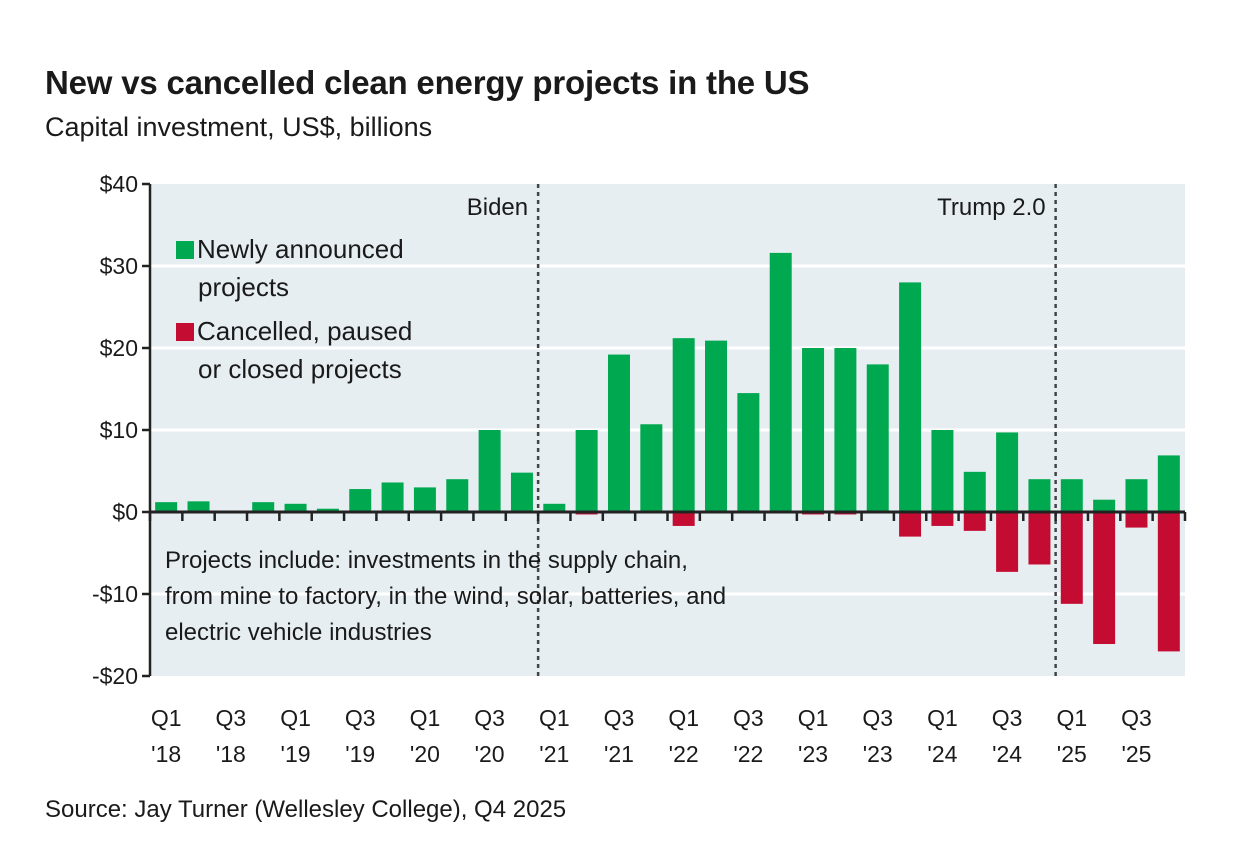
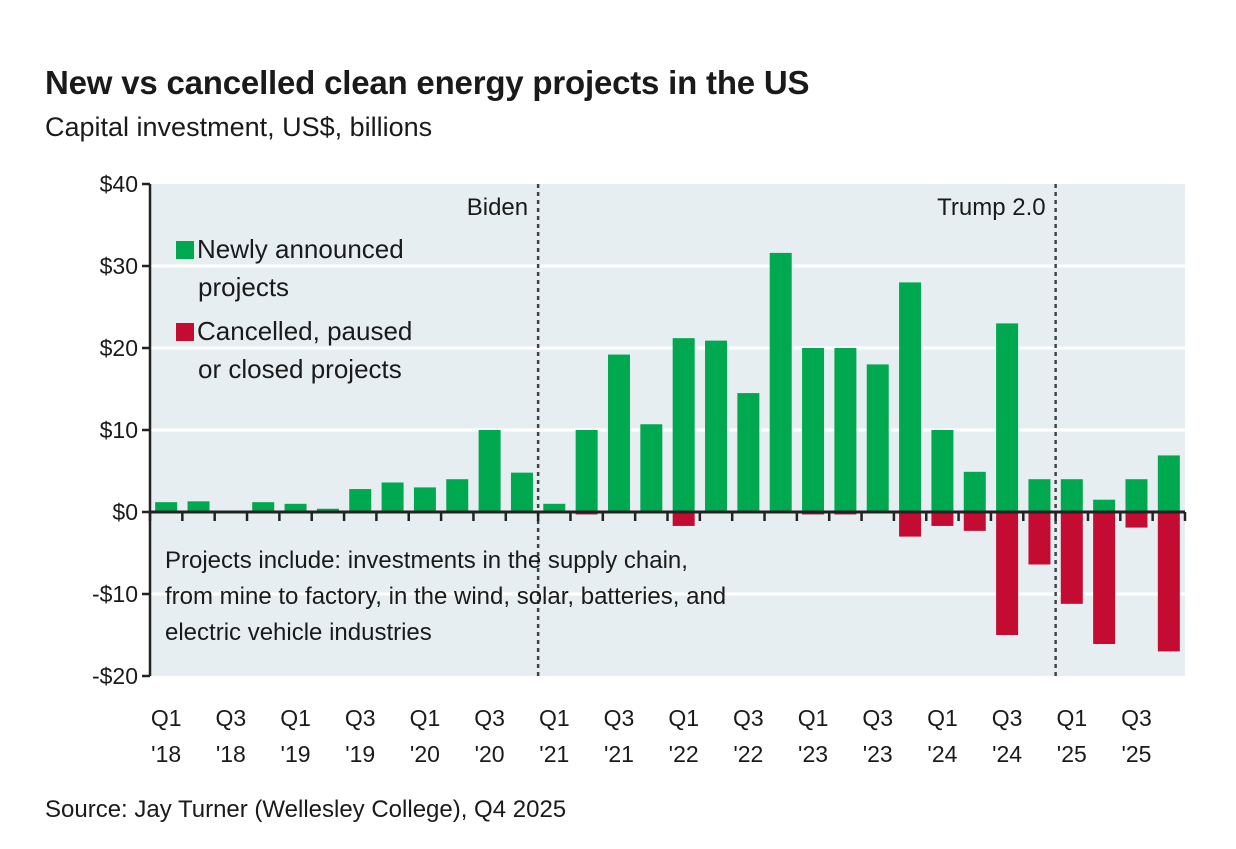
Newly announced projects/Q3 '24: $10 -> $23
Cancelled, paused or closed projects/Q3 '24: -$7 -> -$15
